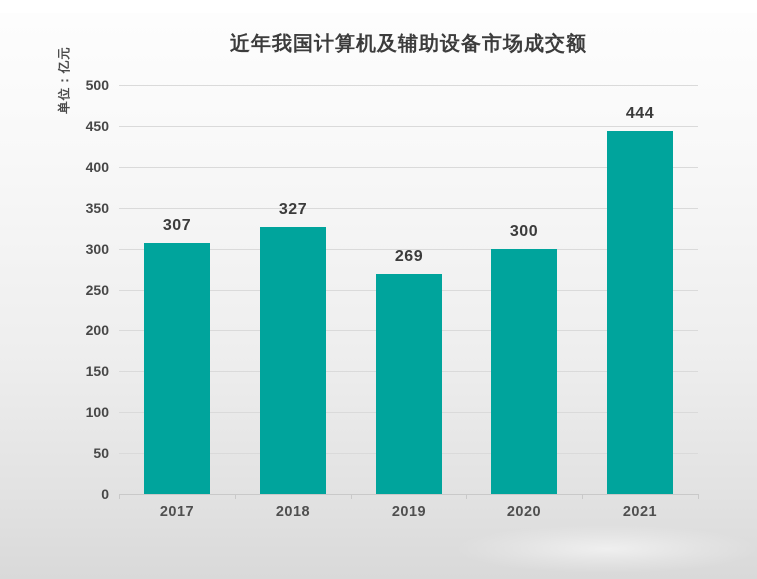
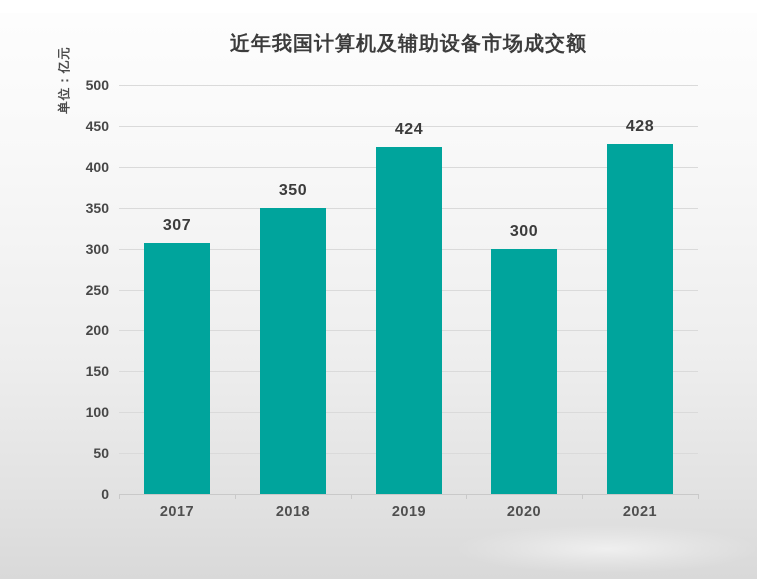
2018: 327 -> 350
2019: 269 -> 424
2021: 444 -> 428
